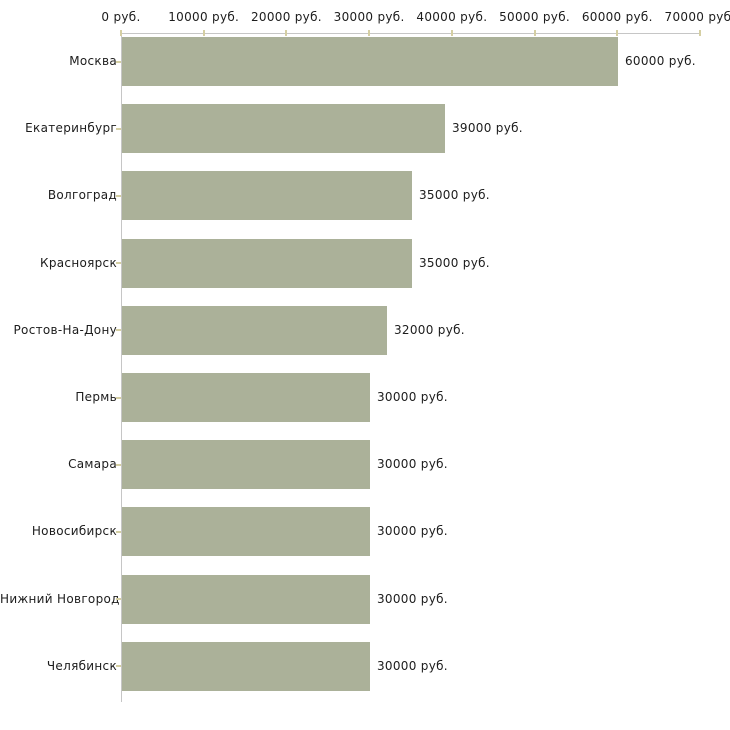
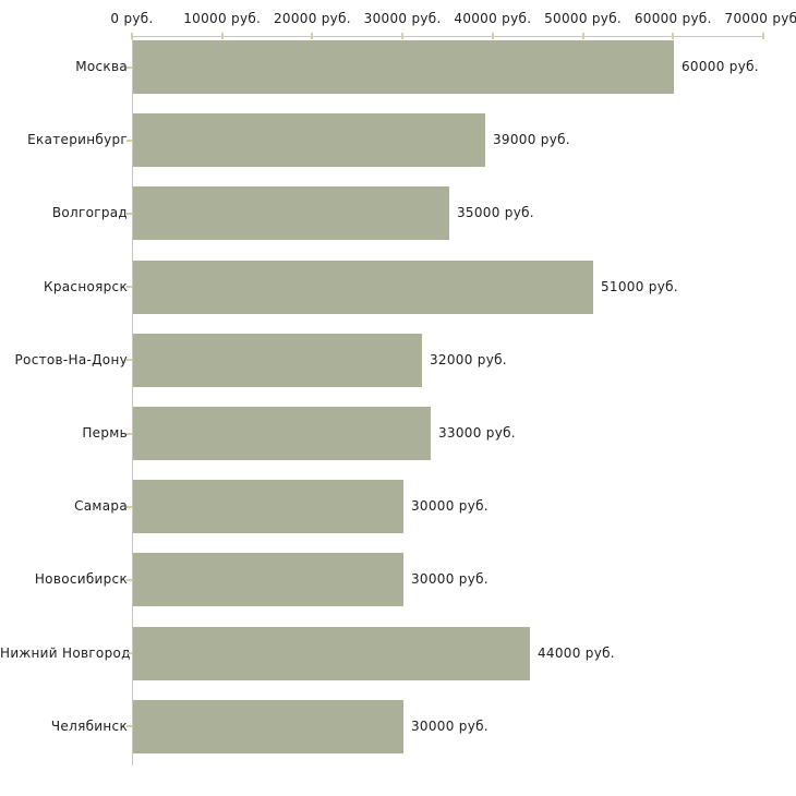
Красноярск: 35000 -> 51000
Пермь: 30000 -> 33000
Нижний Новгород: 30000 -> 44000
